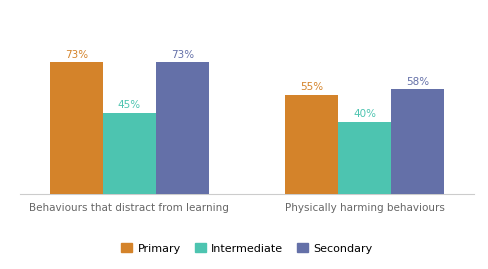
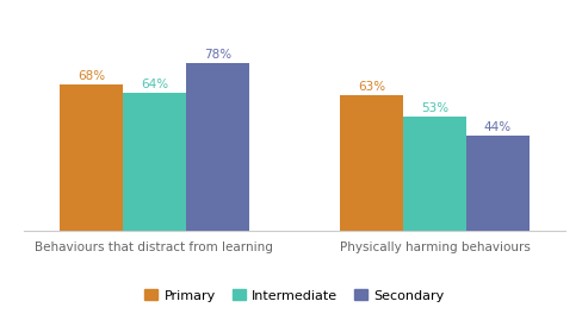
Primary/Behaviours that distract from learning: 73% -> 68%
Intermediate/Behaviours that distract from learning: 45% -> 64%
Secondary/Behaviours that distract from learning: 73% -> 78%
Primary/Physically harming behaviours: 55% -> 63%
Intermediate/Physically harming behaviours: 40% -> 53%
Secondary/Physically harming behaviours: 58% -> 44%
